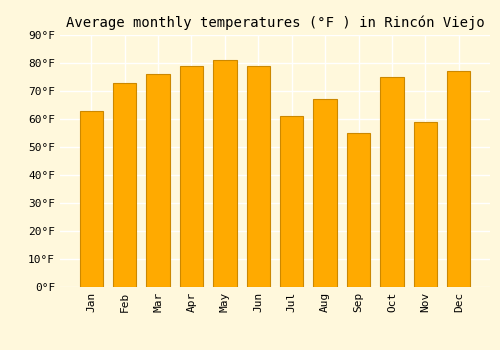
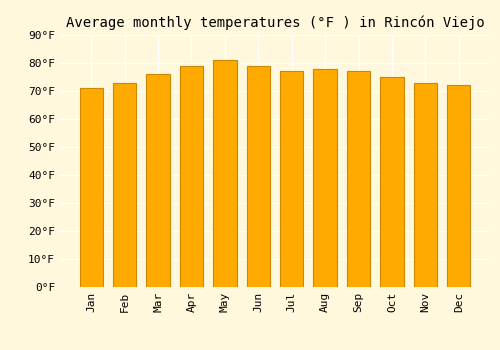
Jan: 63°F -> 71°F
Jul: 61°F -> 77°F
Aug: 67°F -> 78°F
Sep: 55°F -> 77°F
Nov: 59°F -> 73°F
Dec: 77°F -> 72°F
